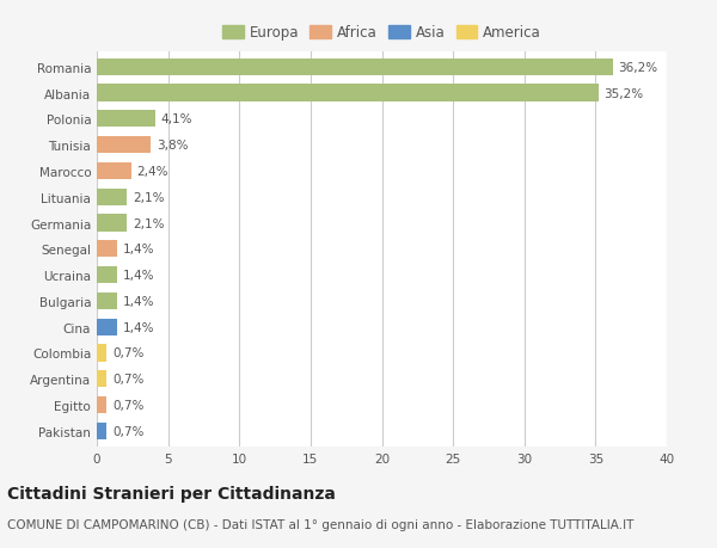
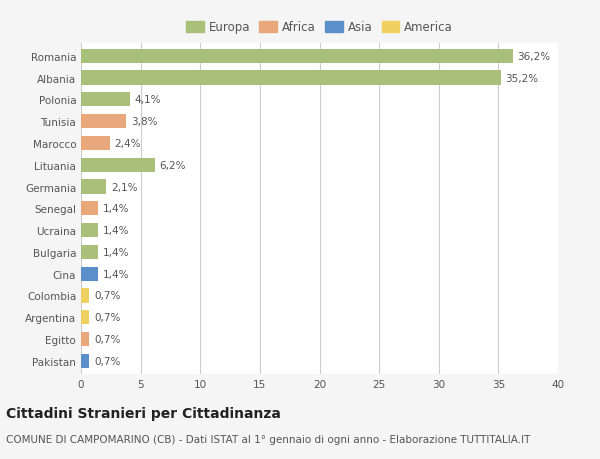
Lituania: 2,1% -> 6,2%
